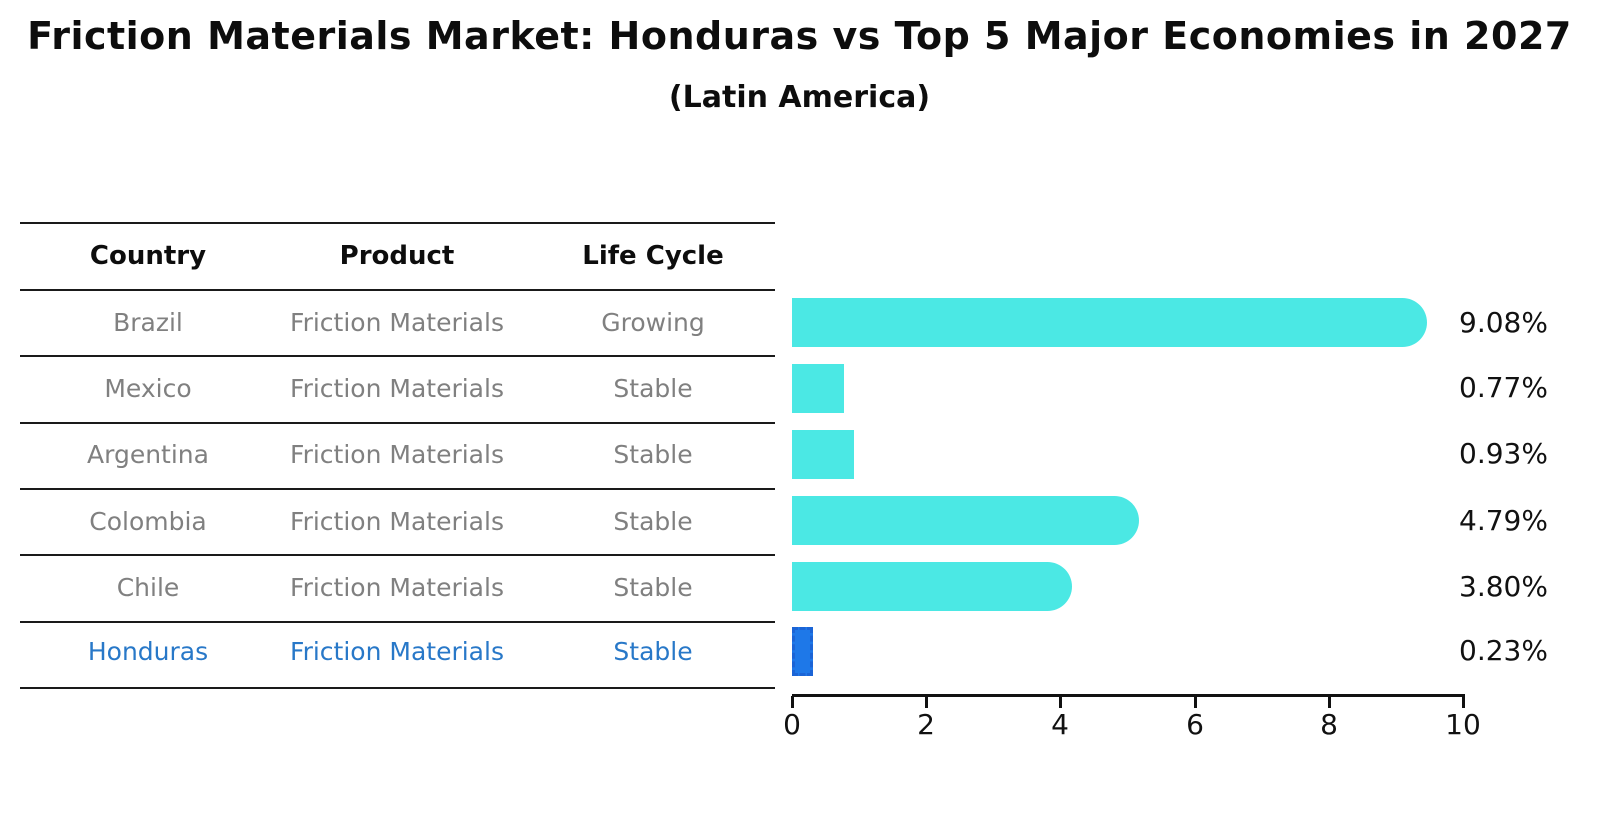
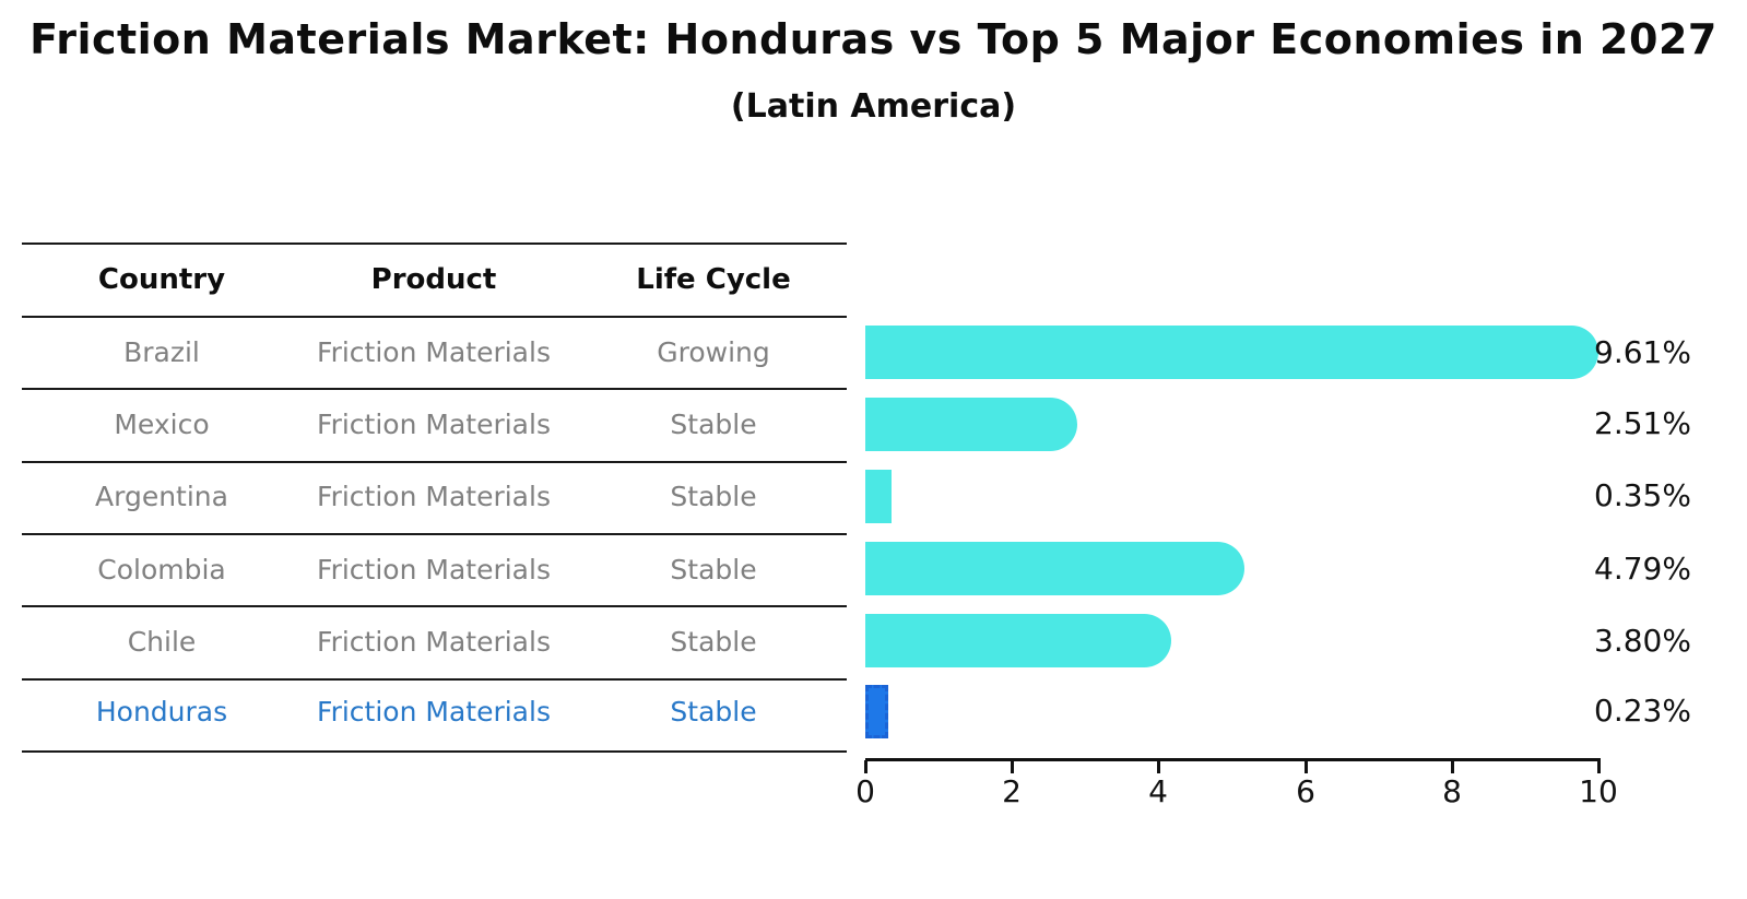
Brazil: 9.08% -> 9.61%
Mexico: 0.77% -> 2.51%
Argentina: 0.93% -> 0.35%
